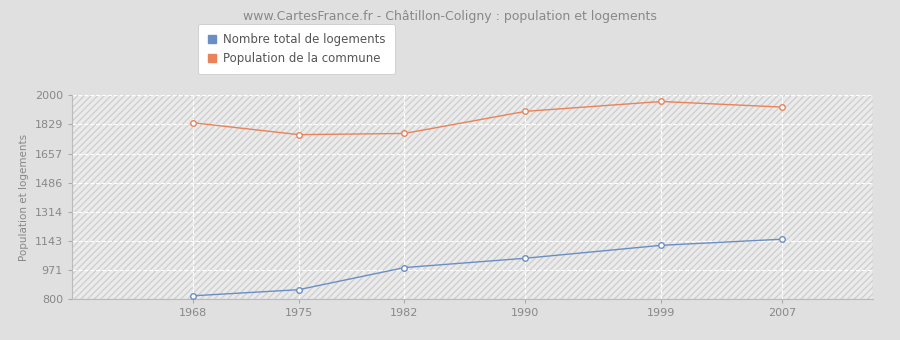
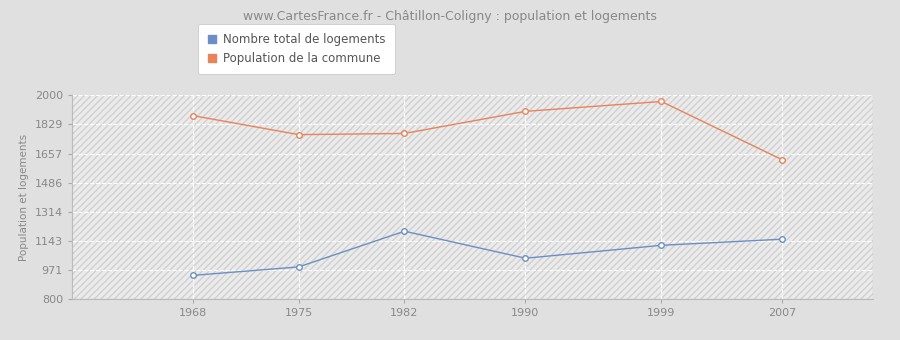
Nombre total de logements/1968: 820 -> 940
Population de la commune/1968: 1840 -> 1880
Nombre total de logements/1975: 860 -> 990
Nombre total de logements/1982: 990 -> 1200
Population de la commune/2007: 1930 -> 1620
